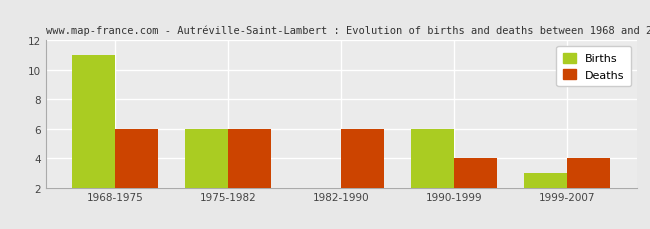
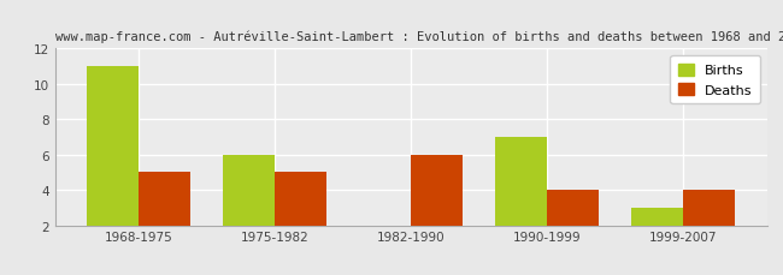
Deaths/1968-1975: 6 -> 5
Deaths/1975-1982: 6 -> 5
Births/1990-1999: 6 -> 7
